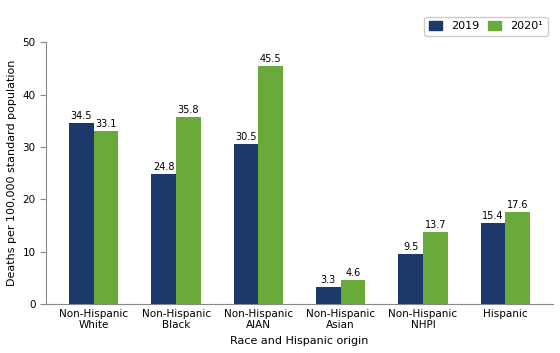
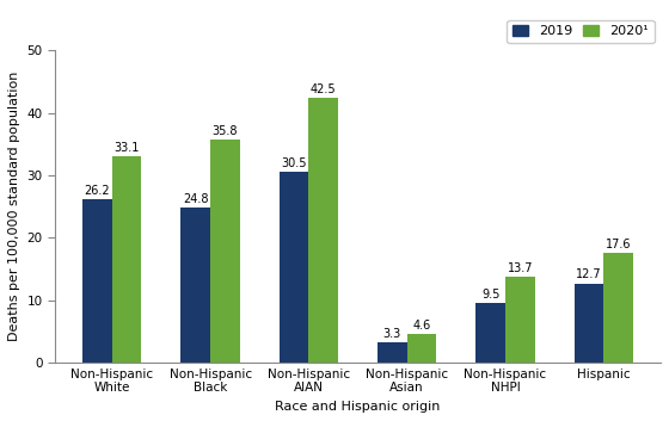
2019/Non-Hispanic White: 34.5 -> 26.2
2020¹/Non-Hispanic AIAN: 45.5 -> 42.5
2019/Hispanic: 15.4 -> 12.7
